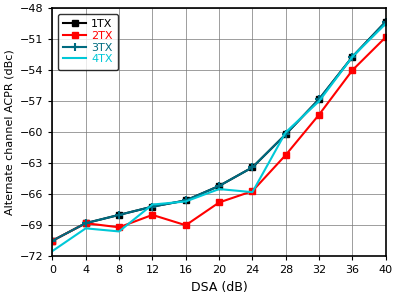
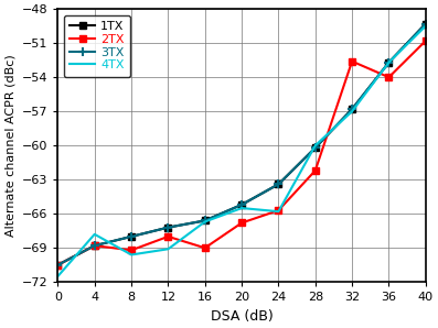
4TX/4: -69.3 -> -67.8
4TX/12: -67.0 -> -69.1
2TX/32: -58.3 -> -52.6
